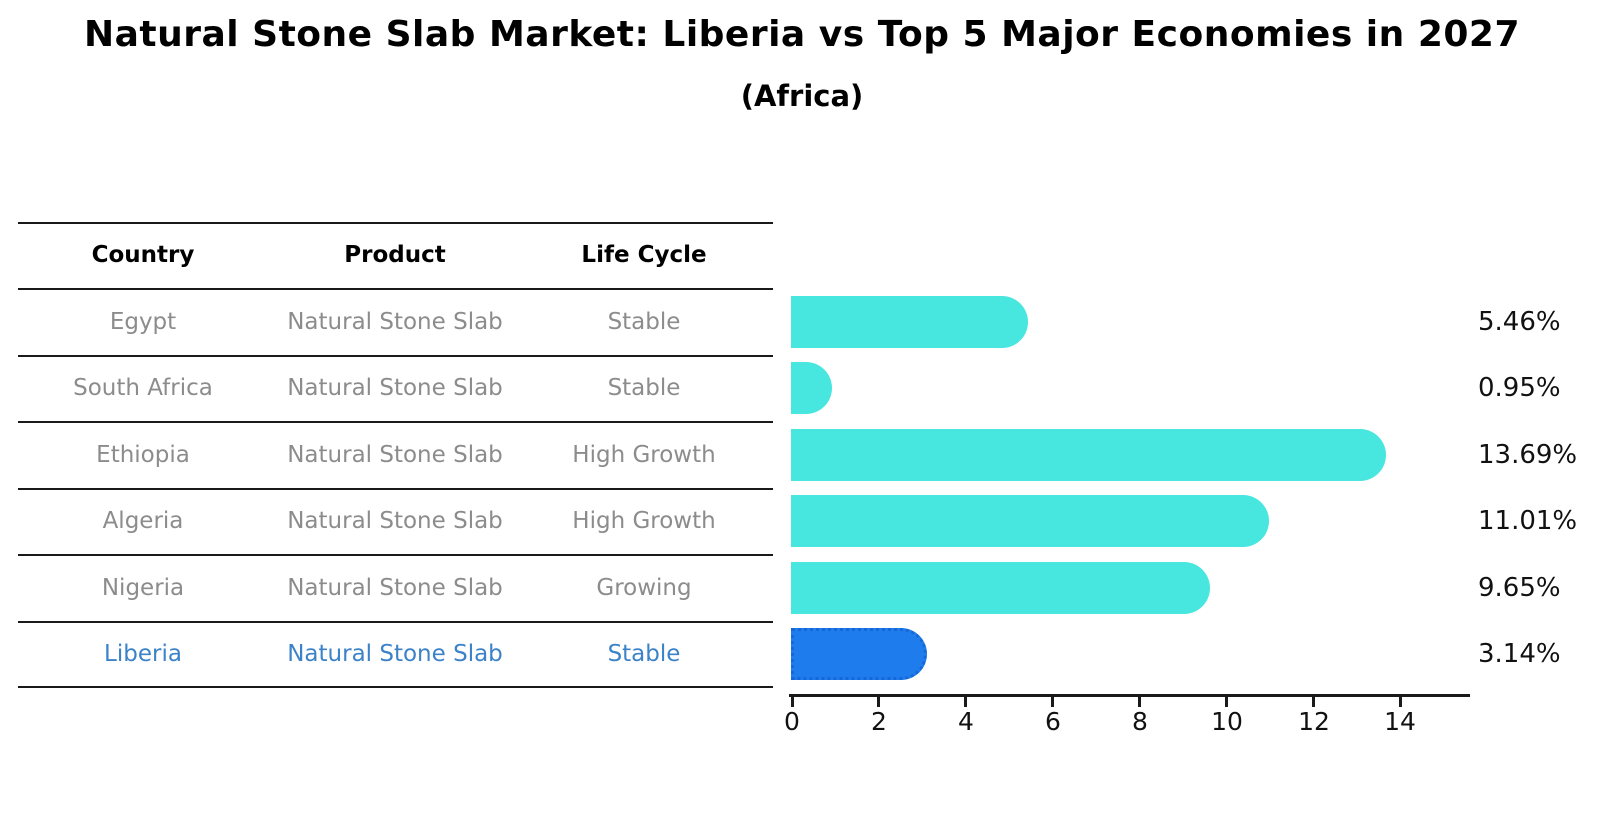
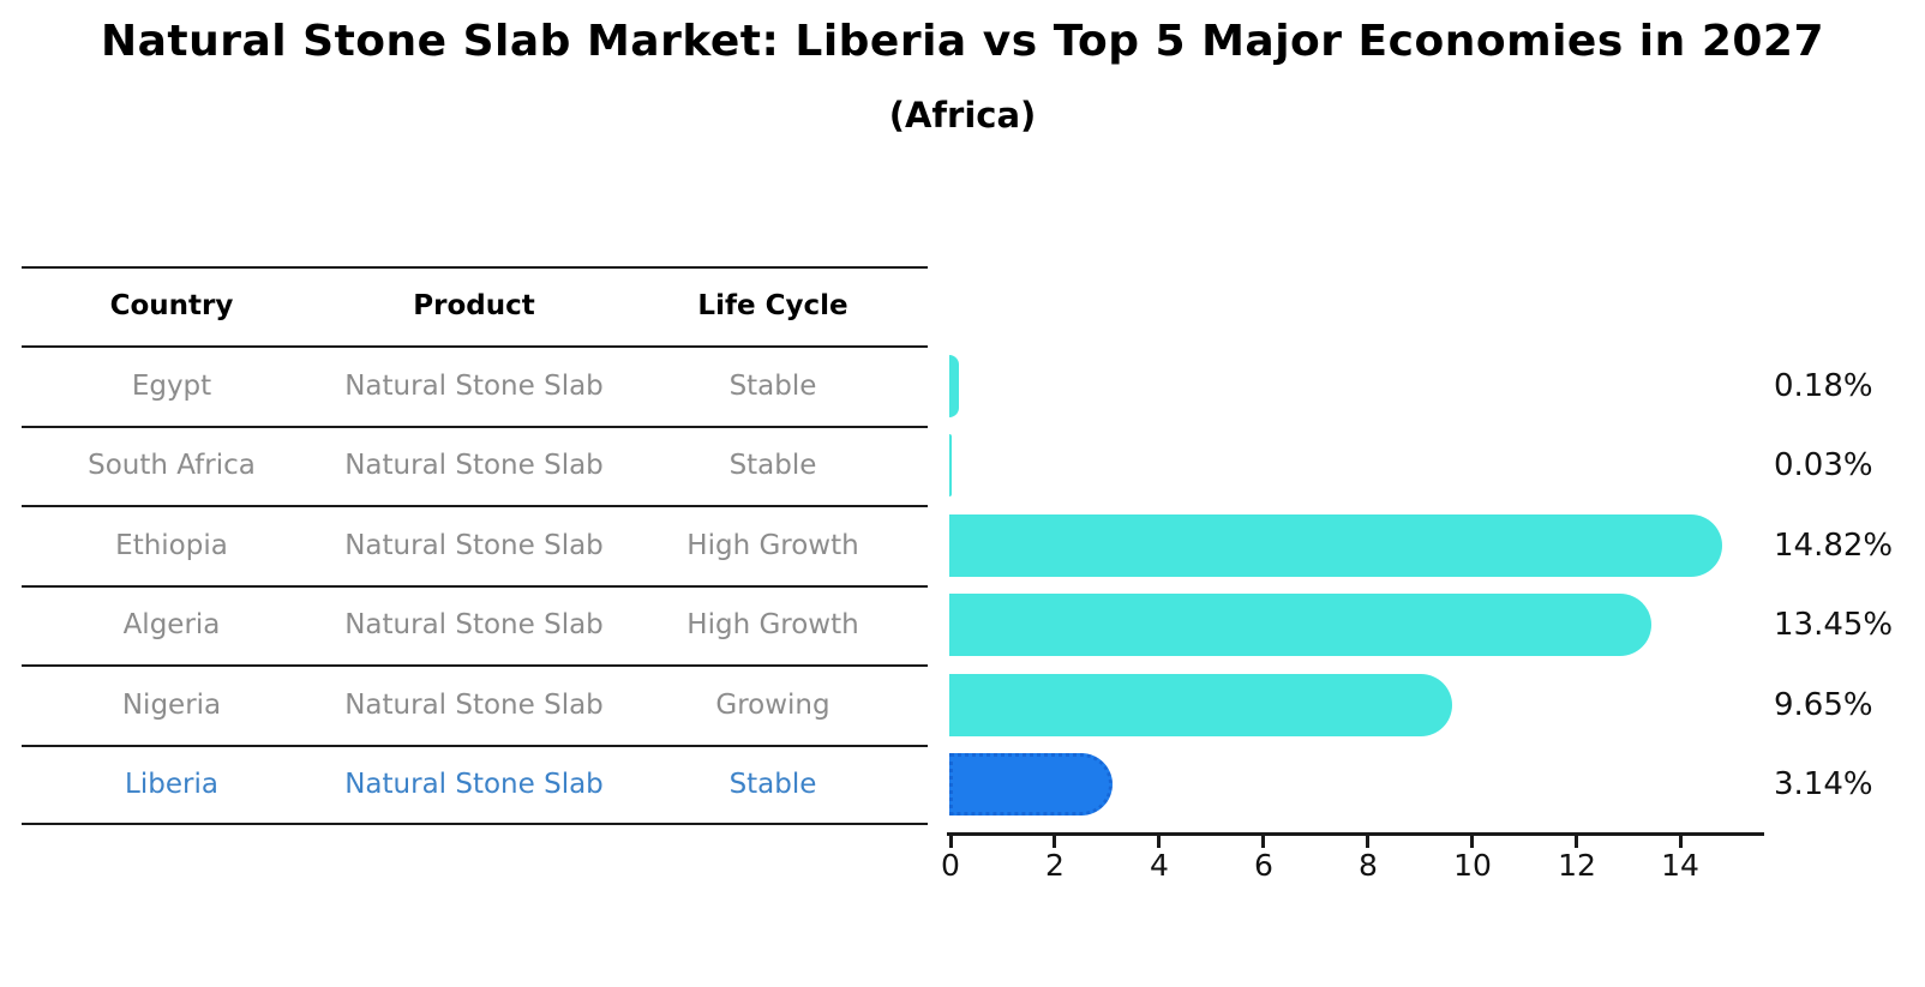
Egypt: 5.46% -> 0.18%
South Africa: 0.95% -> 0.03%
Ethiopia: 13.69% -> 14.82%
Algeria: 11.01% -> 13.45%
